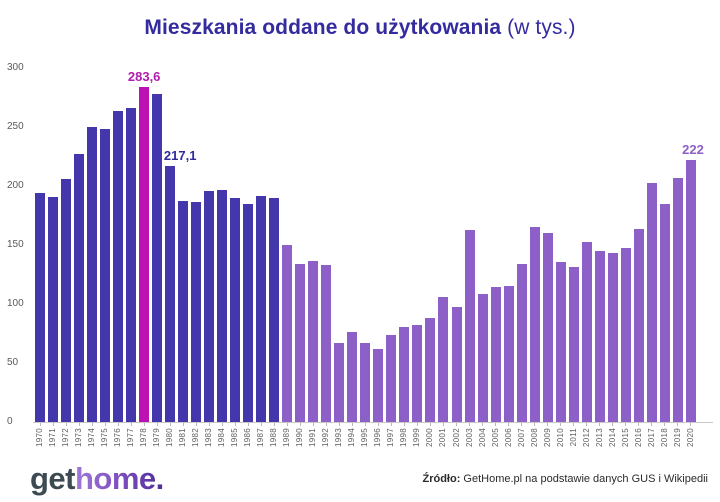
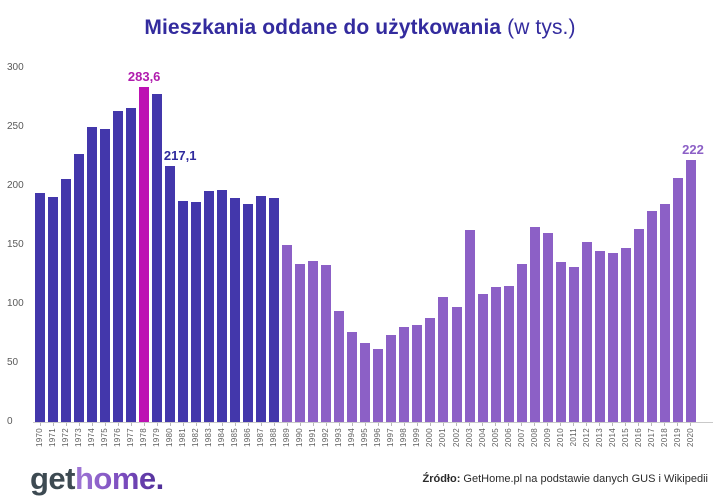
1993: 67 -> 94
2017: 203 -> 178
